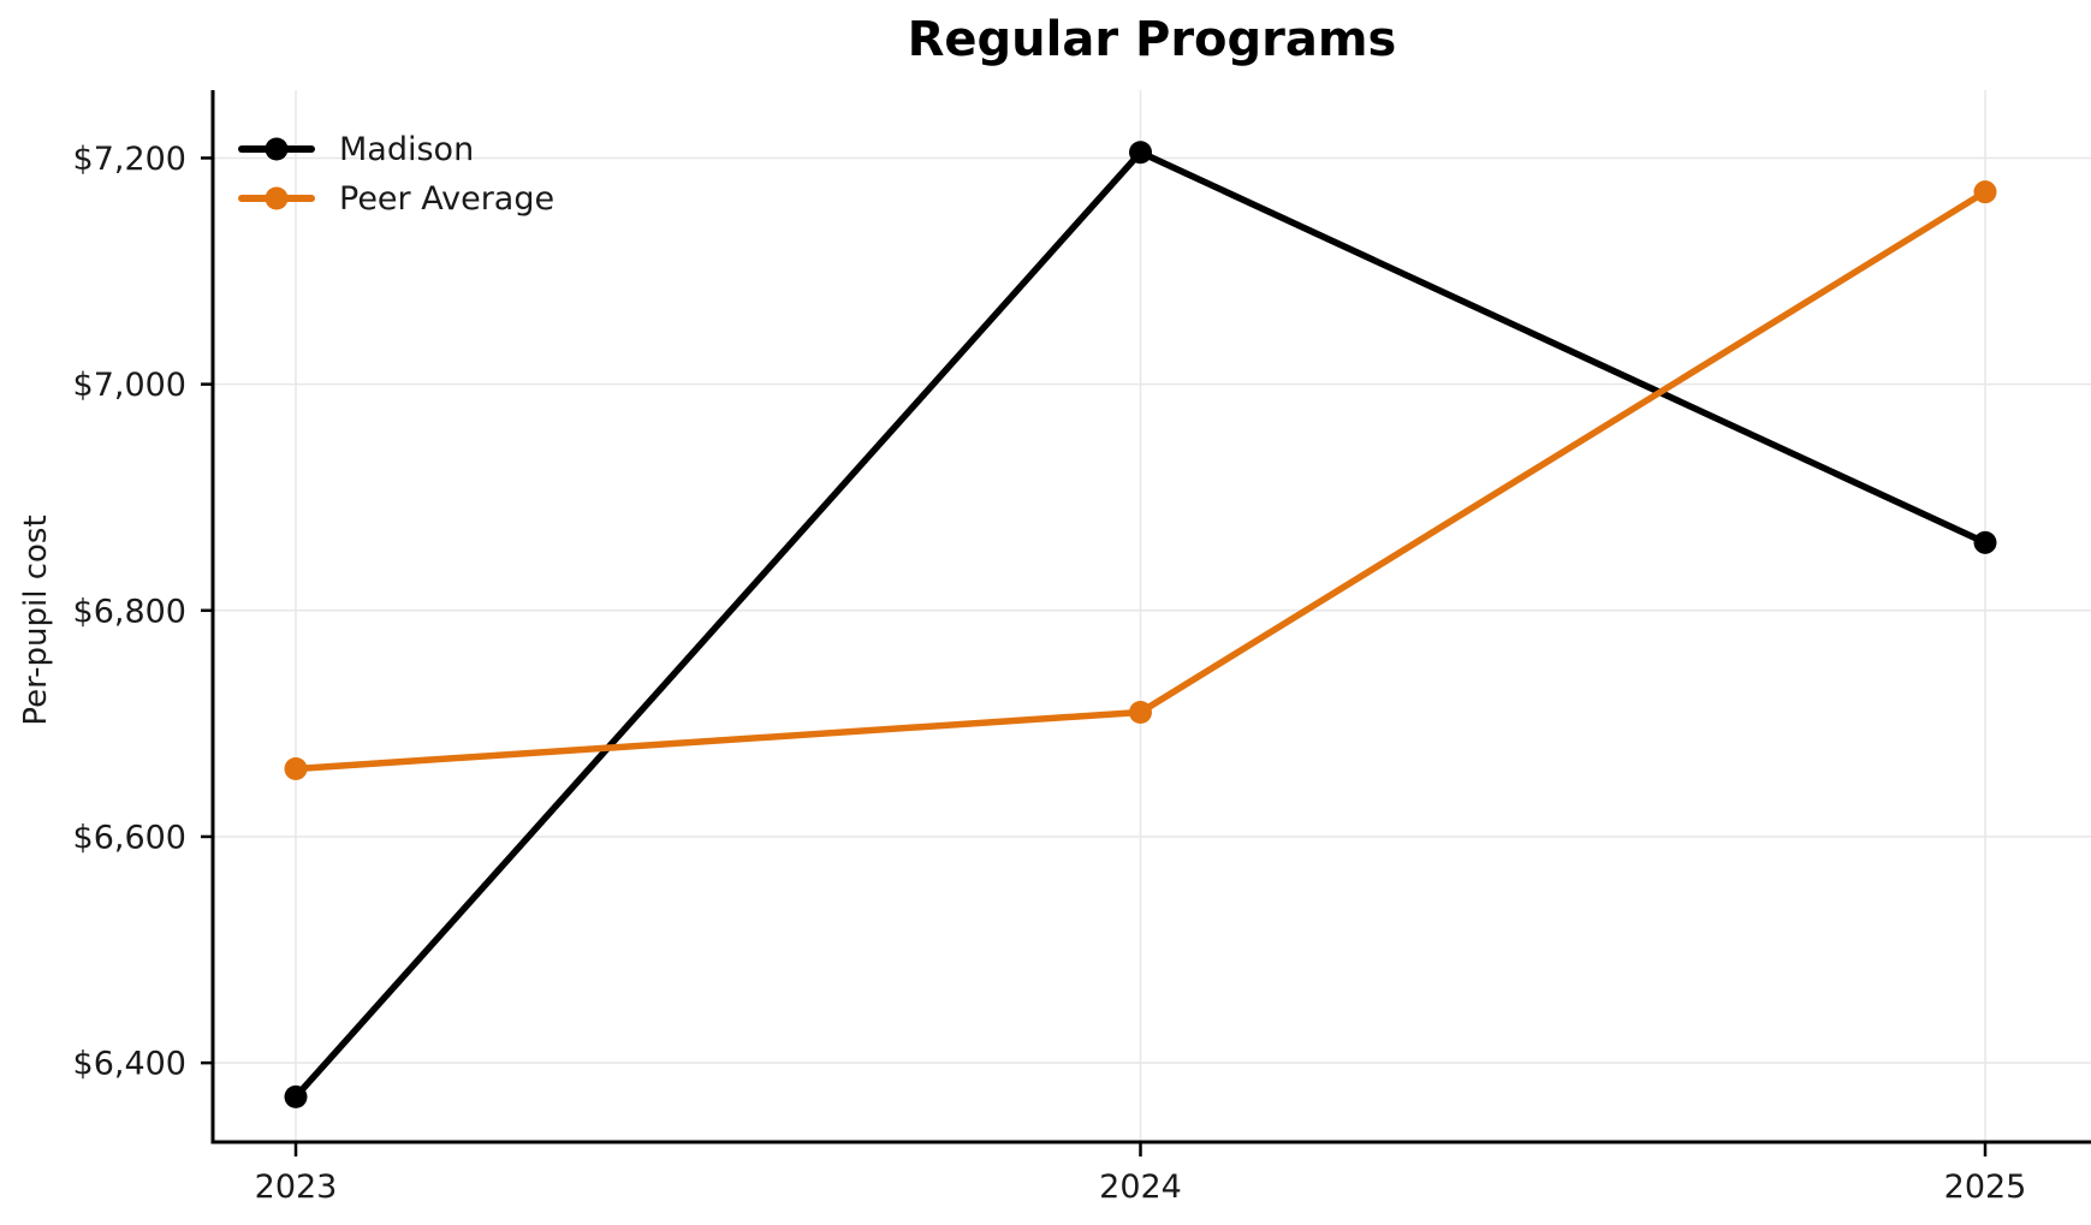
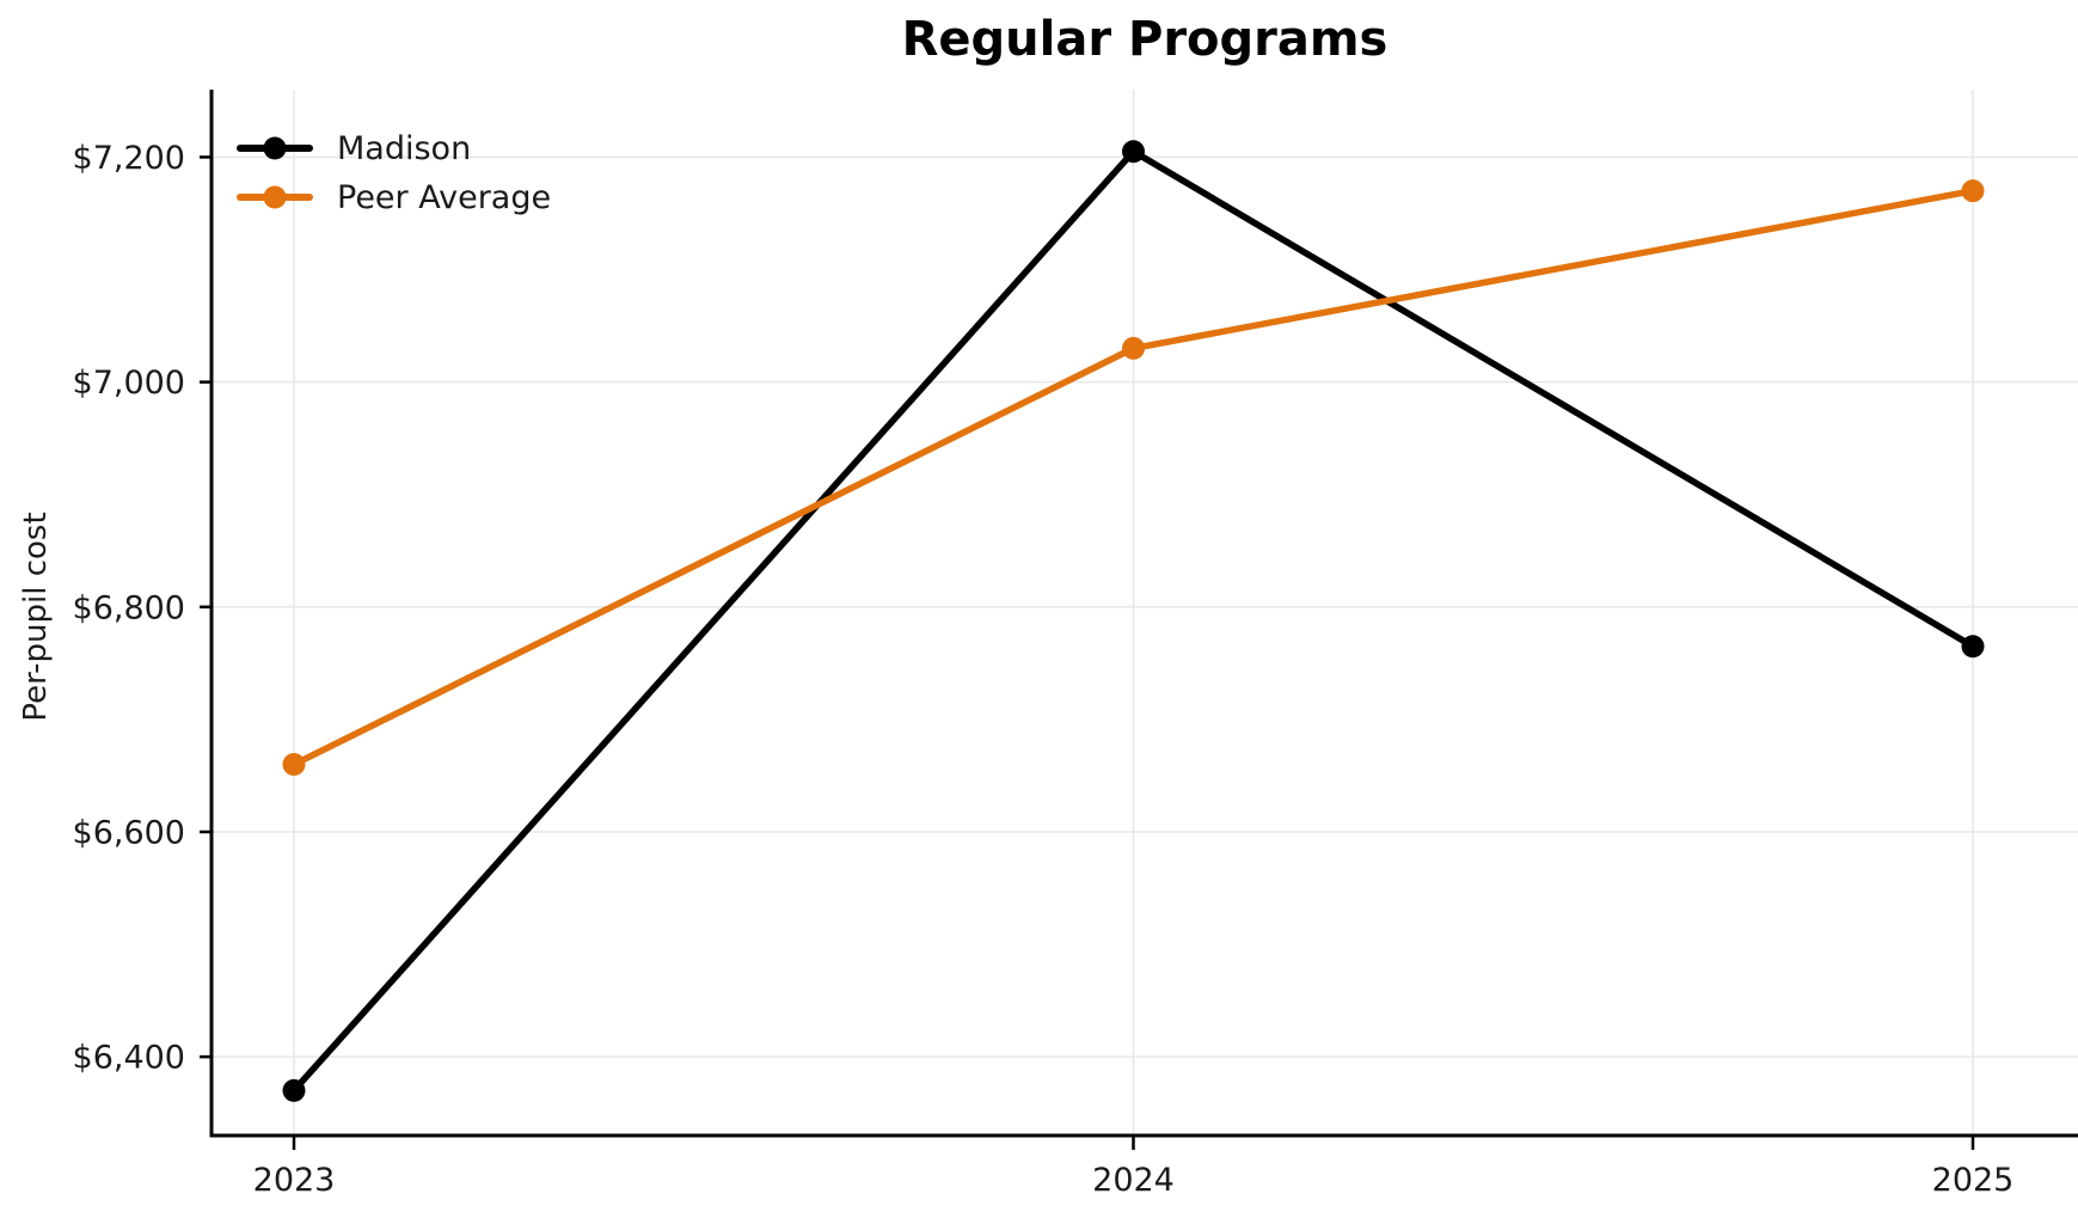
Peer Average/2024: $6710 -> $7030
Madison/2025: $6860 -> $6760
